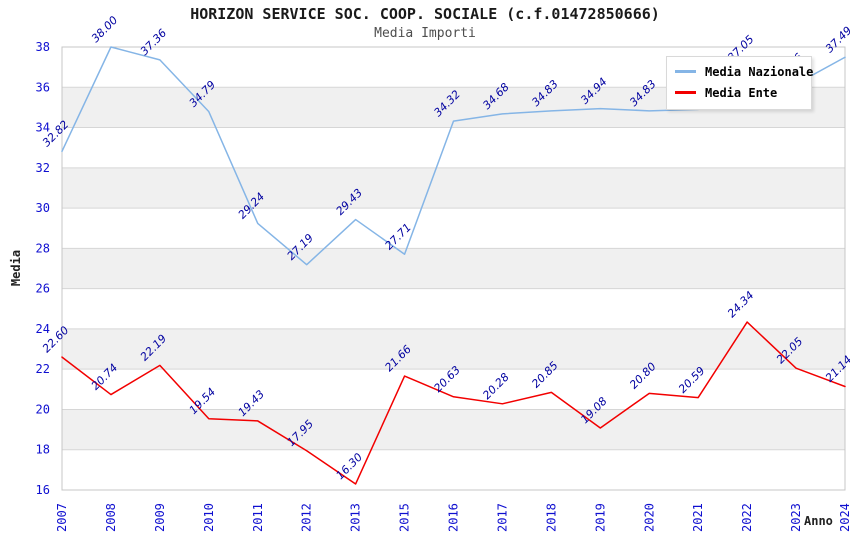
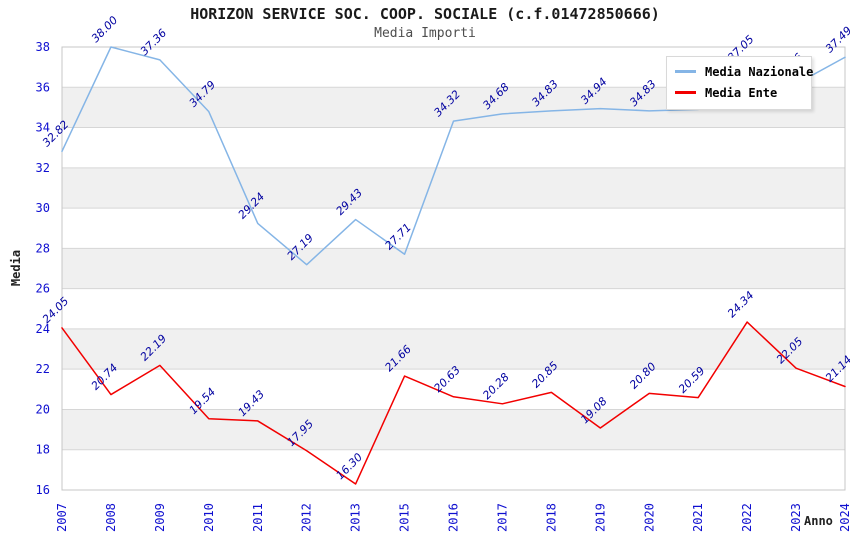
Media Ente/2007: 22.60 -> 24.05
